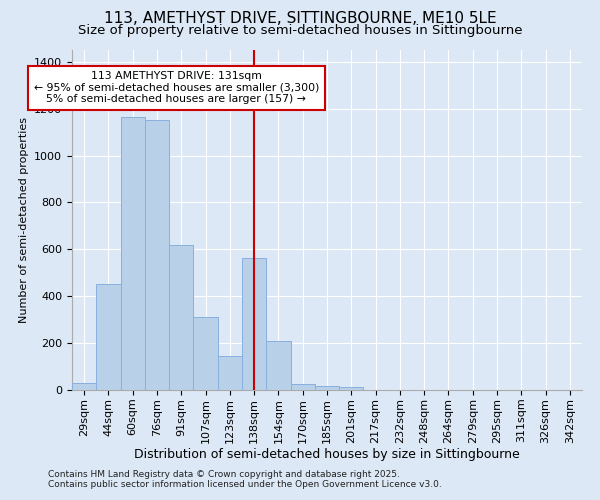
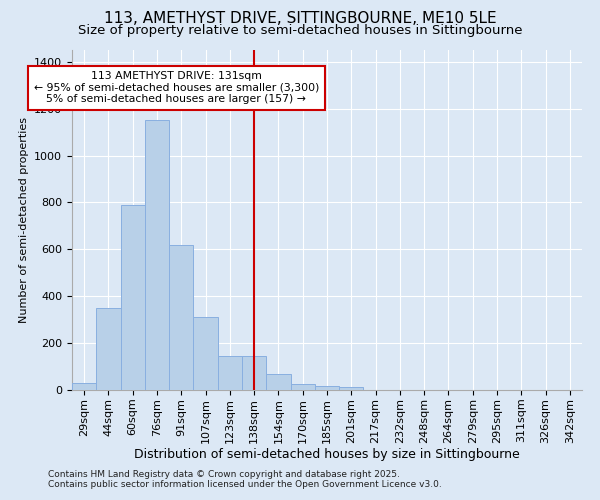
44sqm: 450 -> 350
60sqm: 1165 -> 790
138sqm: 565 -> 145
154sqm: 210 -> 68
